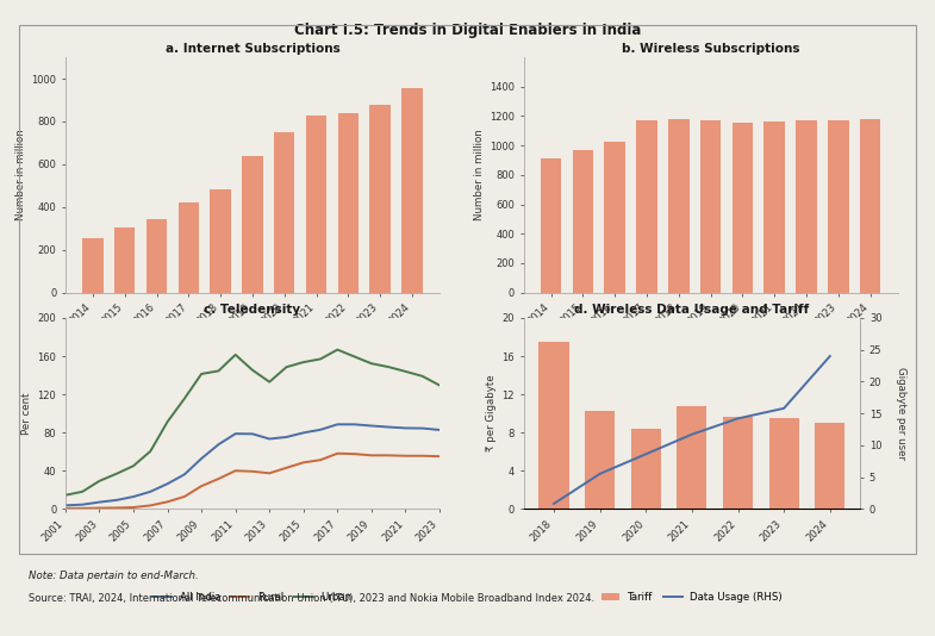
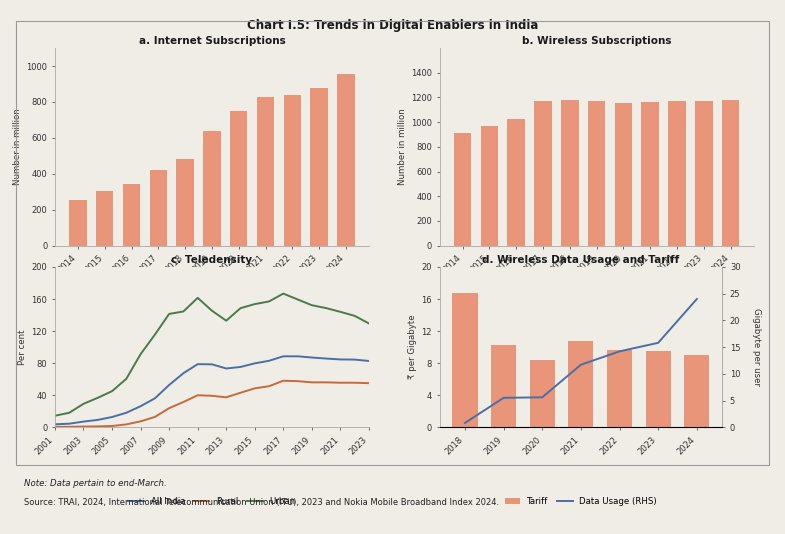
d. Wireless Data Usage and Tariff/Tariff/2018: 17.5 -> 16.8
d. Wireless Data Usage and Tariff/Data Usage (RHS)/2020: 8.6 -> 5.6
